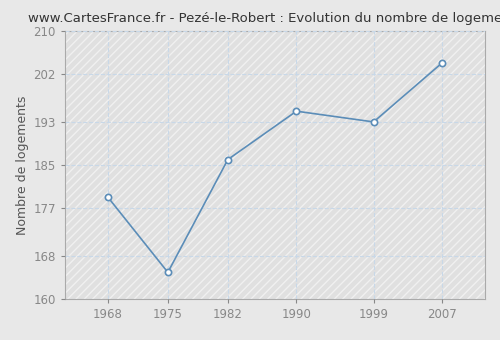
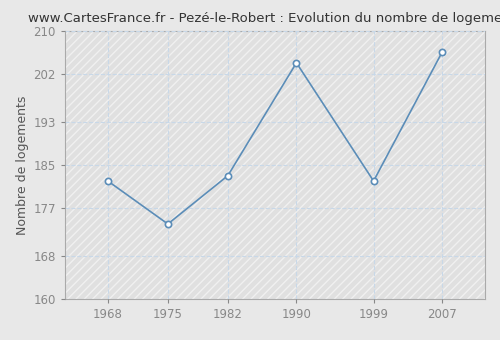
1968: 179 -> 182
1975: 165 -> 174
1982: 186 -> 183
1990: 195 -> 204
1999: 193 -> 182
2007: 204 -> 206
